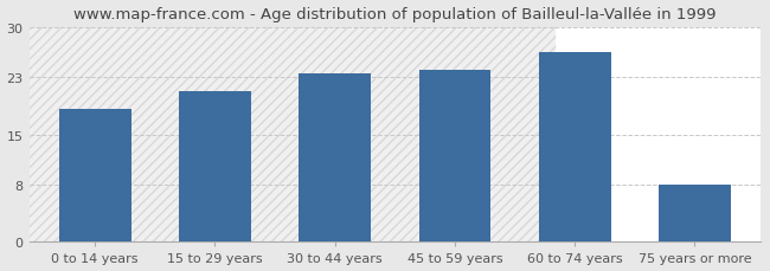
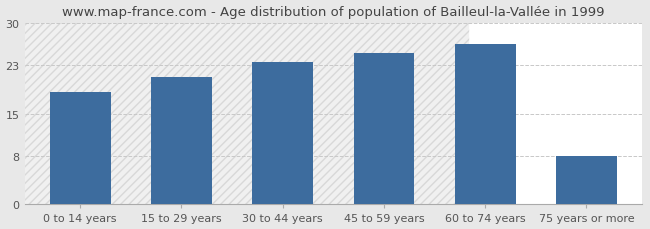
45 to 59 years: 24.0 -> 25.0
